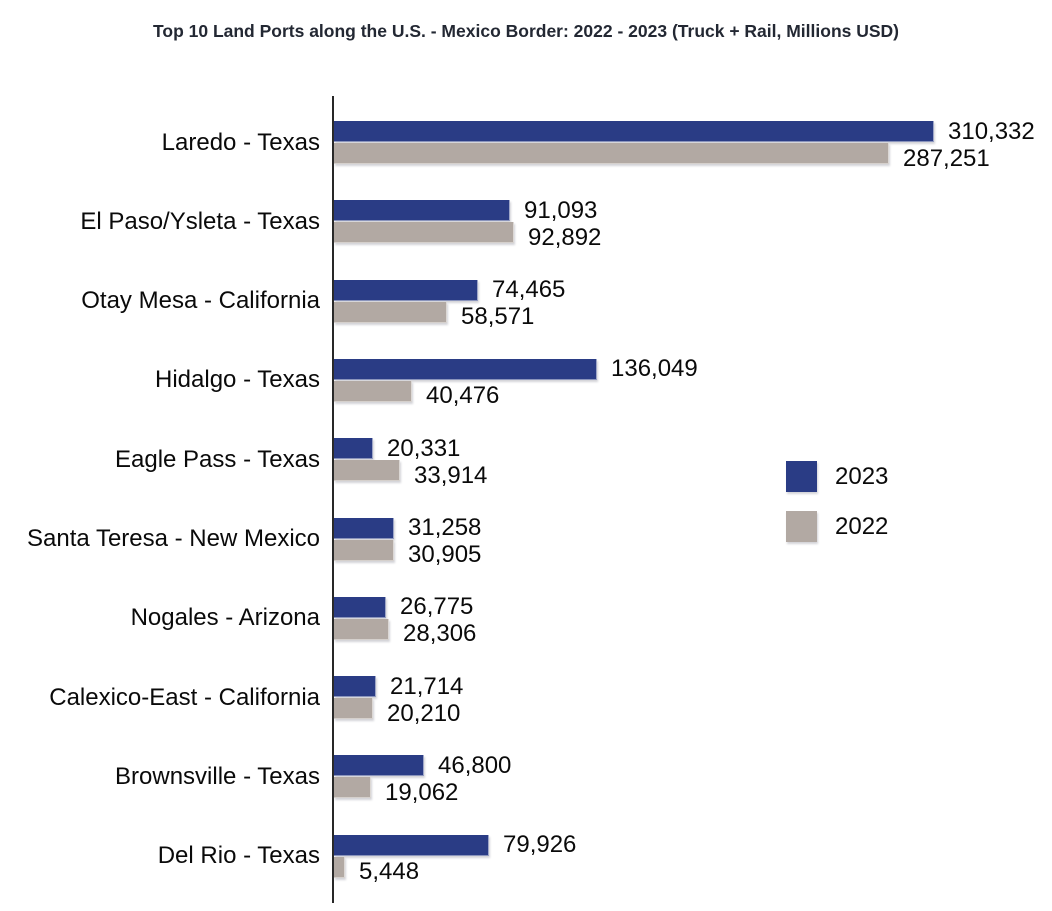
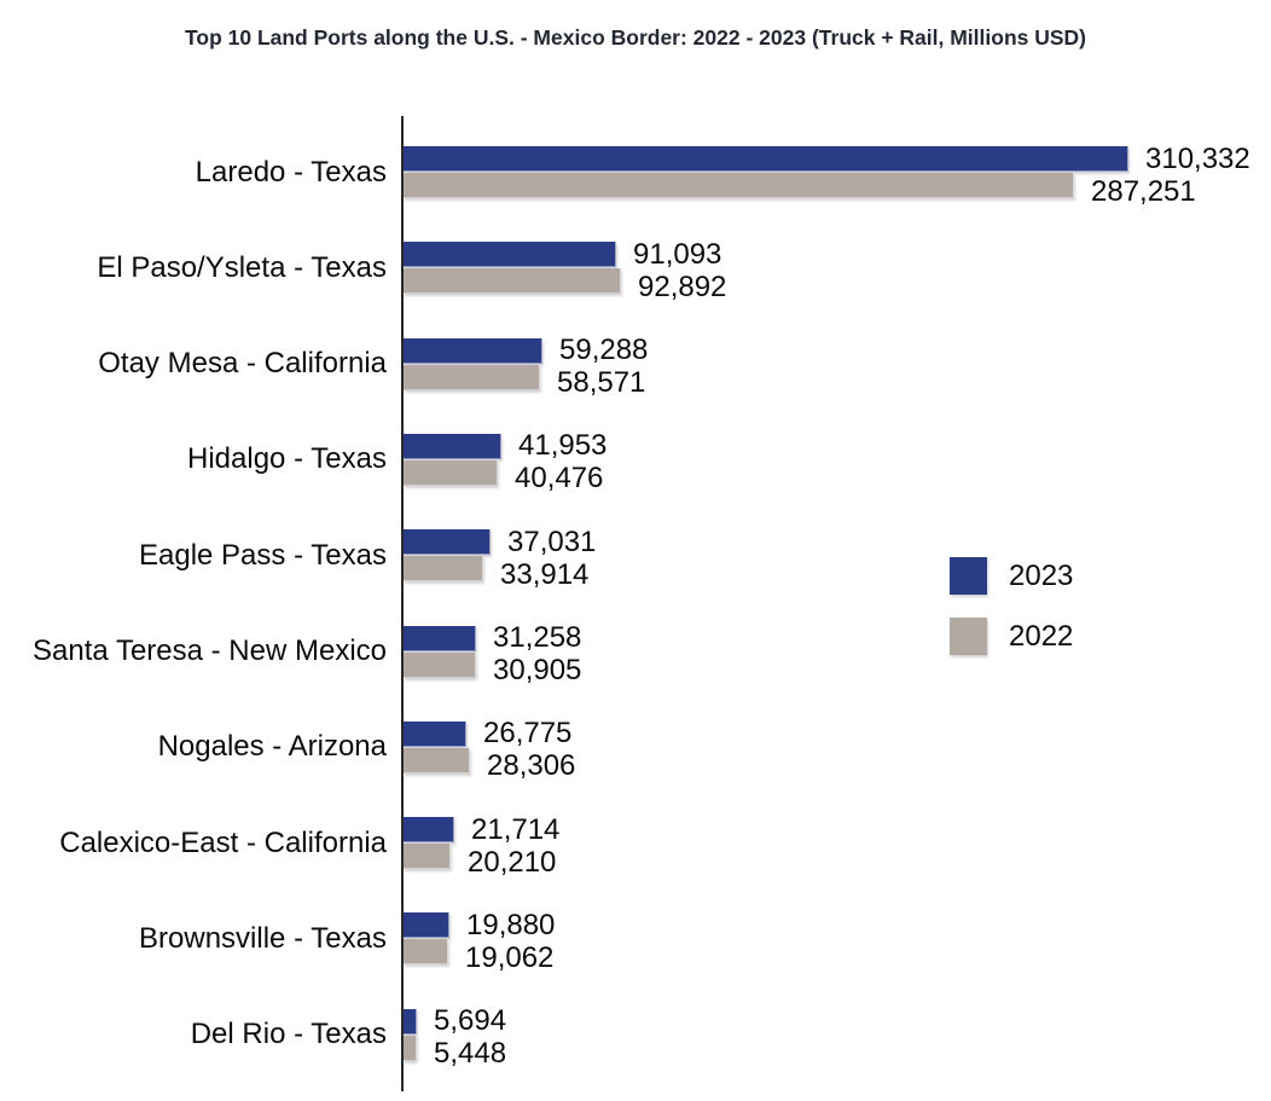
2023/Otay Mesa - California: 74,465 -> 59,288
2023/Hidalgo - Texas: 136,049 -> 41,953
2023/Eagle Pass - Texas: 20,331 -> 37,031
2023/Brownsville - Texas: 46,800 -> 19,880
2023/Del Rio - Texas: 79,926 -> 5,694
